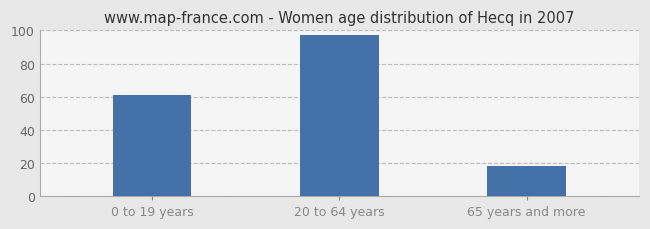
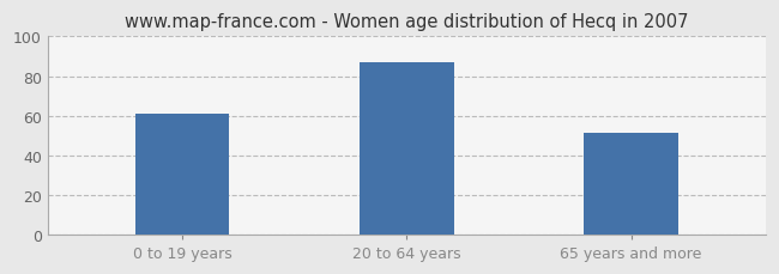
20 to 64 years: 97 -> 87
65 years and more: 18 -> 51
